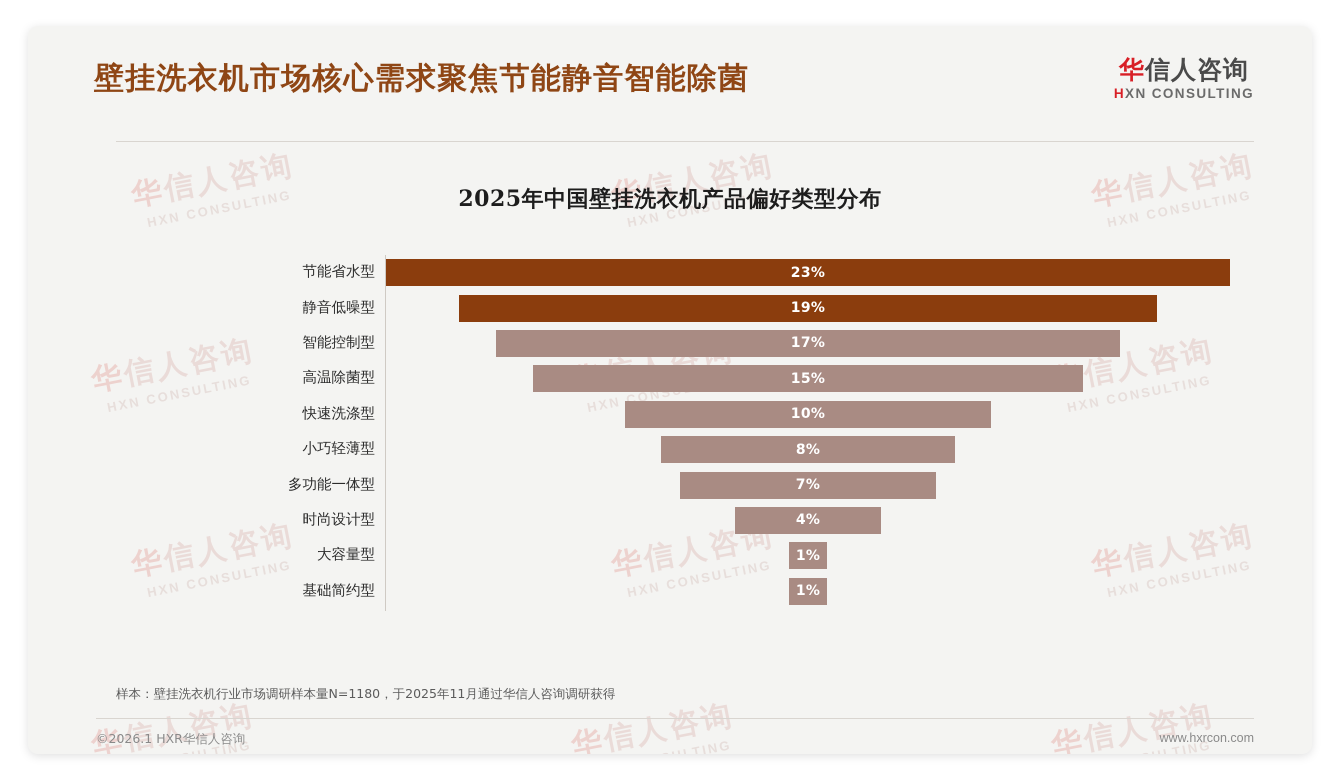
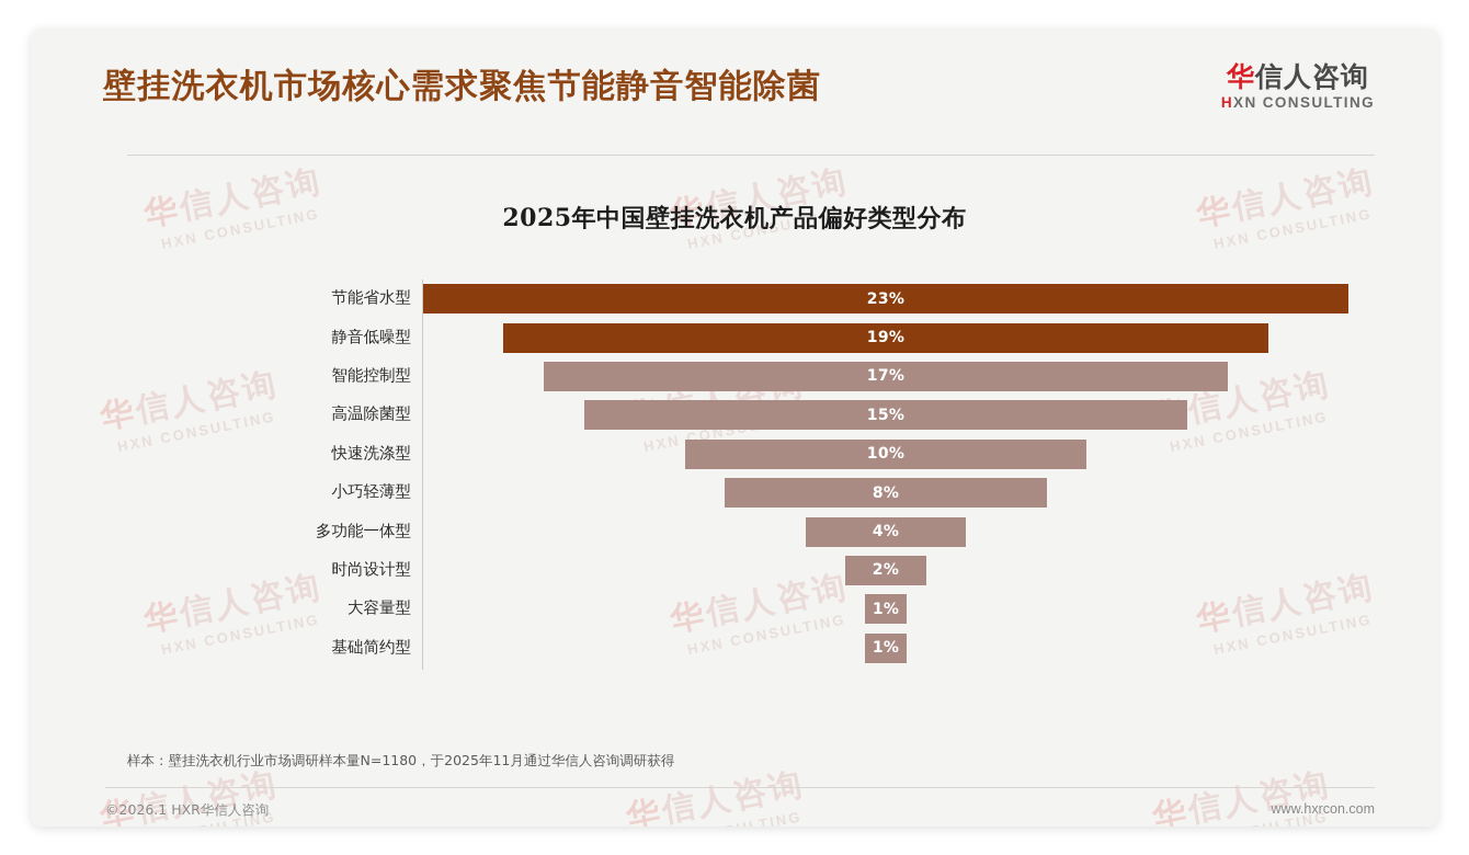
多功能一体型: 7% -> 4%
时尚设计型: 4% -> 2%
